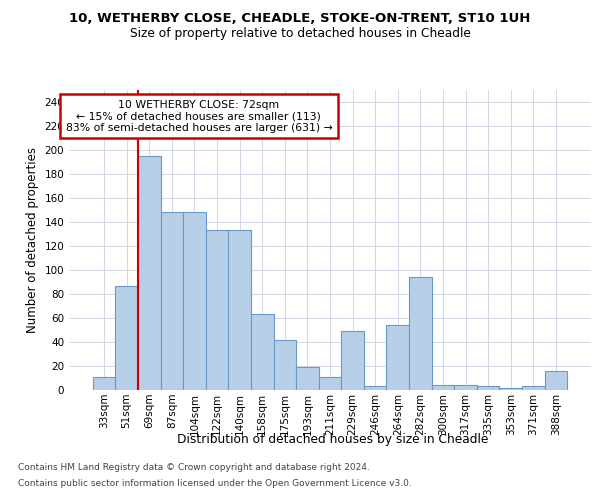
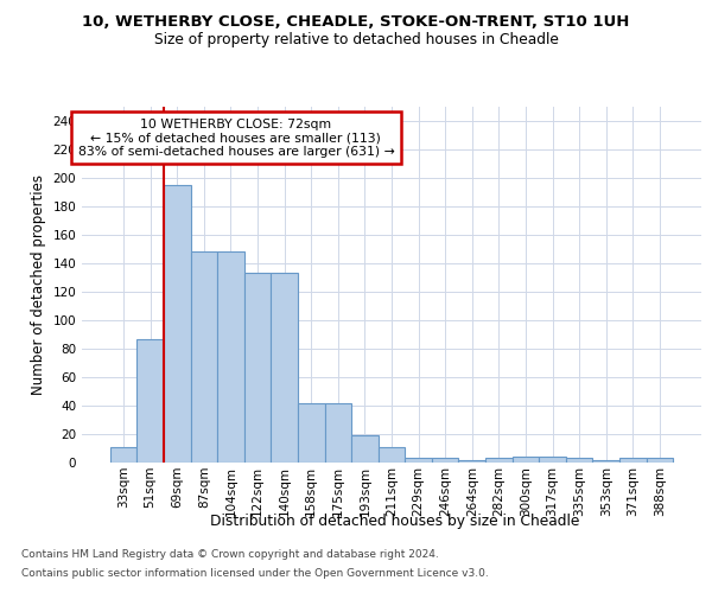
158sqm: 63 -> 42
229sqm: 49 -> 3
264sqm: 54 -> 2
282sqm: 94 -> 3
388sqm: 16 -> 3
